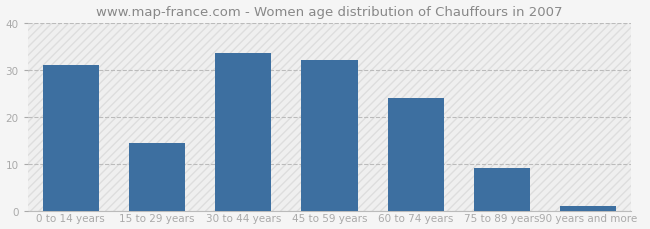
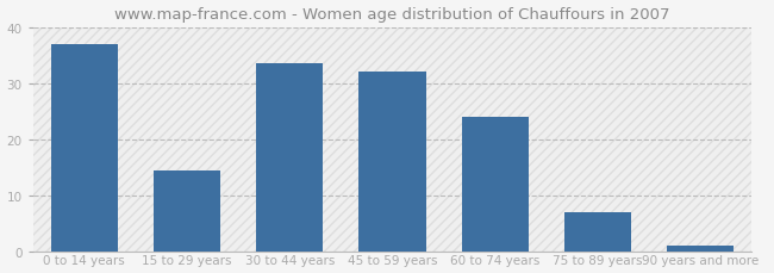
0 to 14 years: 31.0 -> 37.0
75 to 89 years: 9.0 -> 7.0
